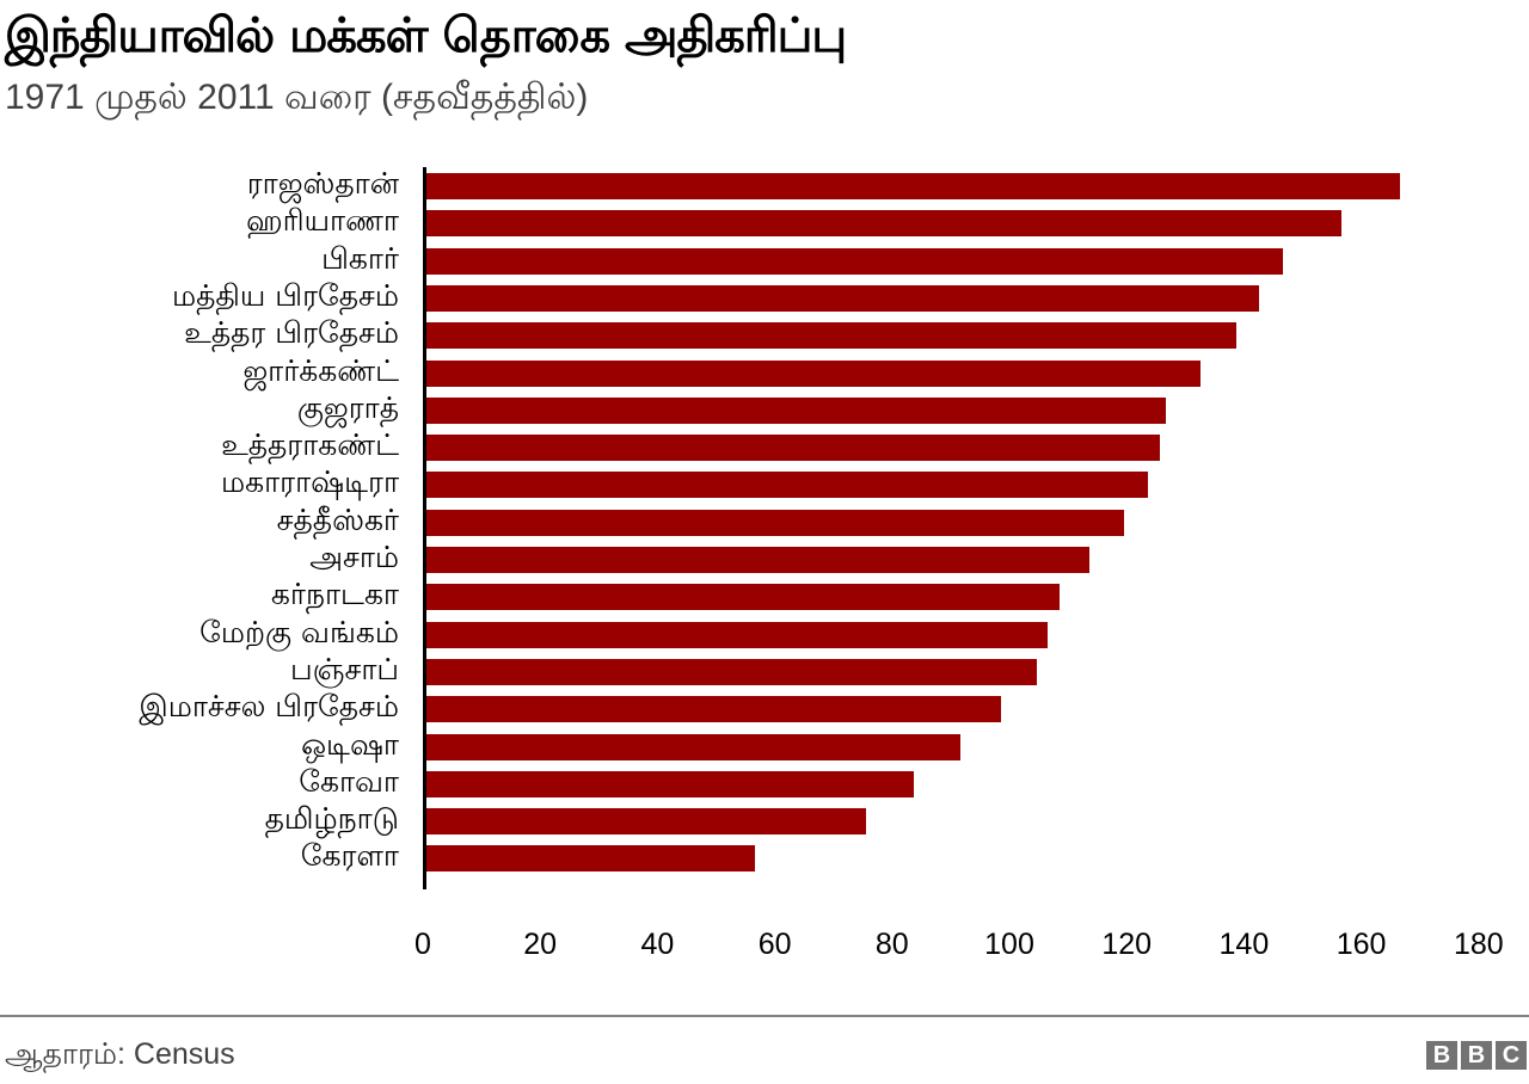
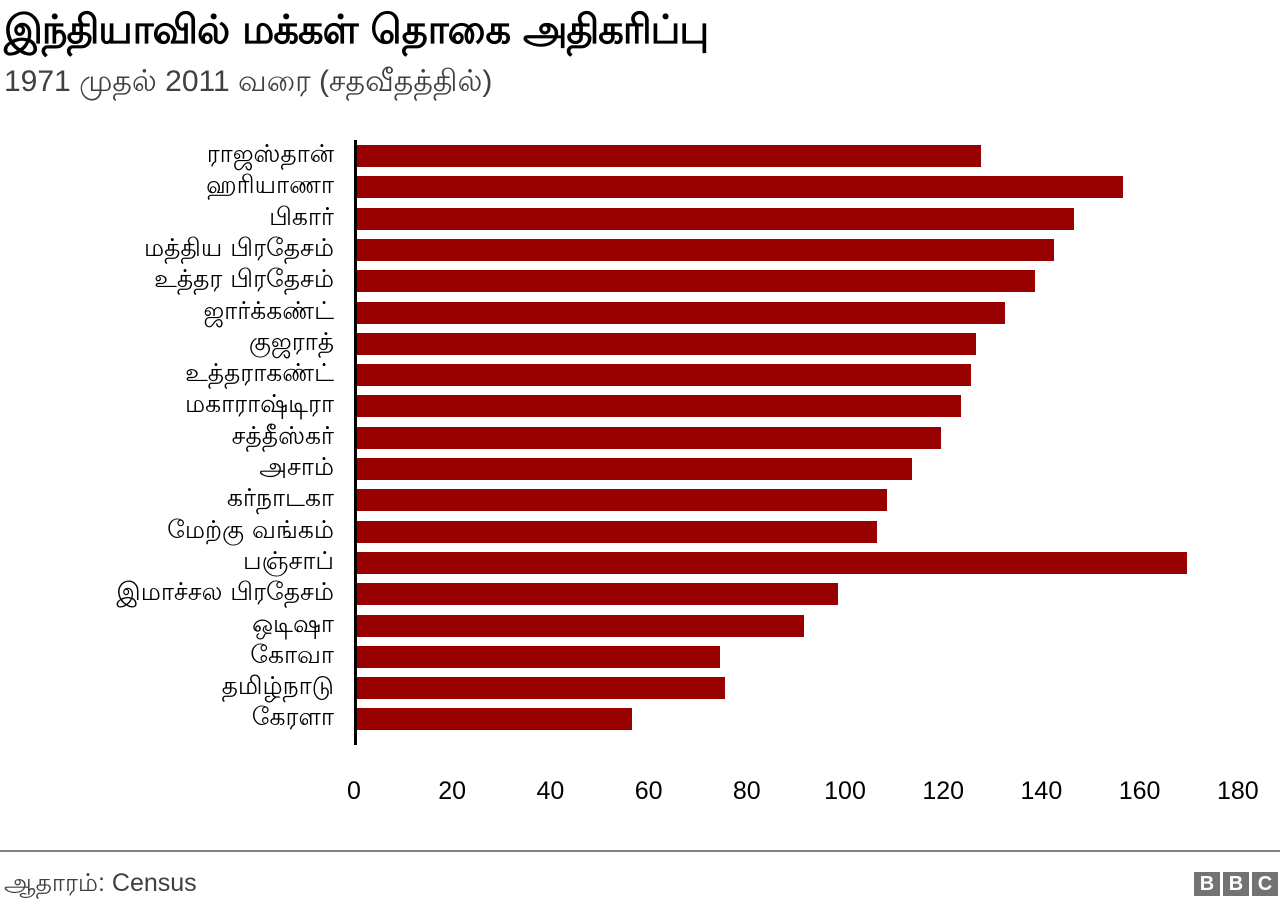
ராஜஸ்தான்: 166 -> 127
பஞ்சாப்: 104 -> 169
கோவா: 83 -> 74
